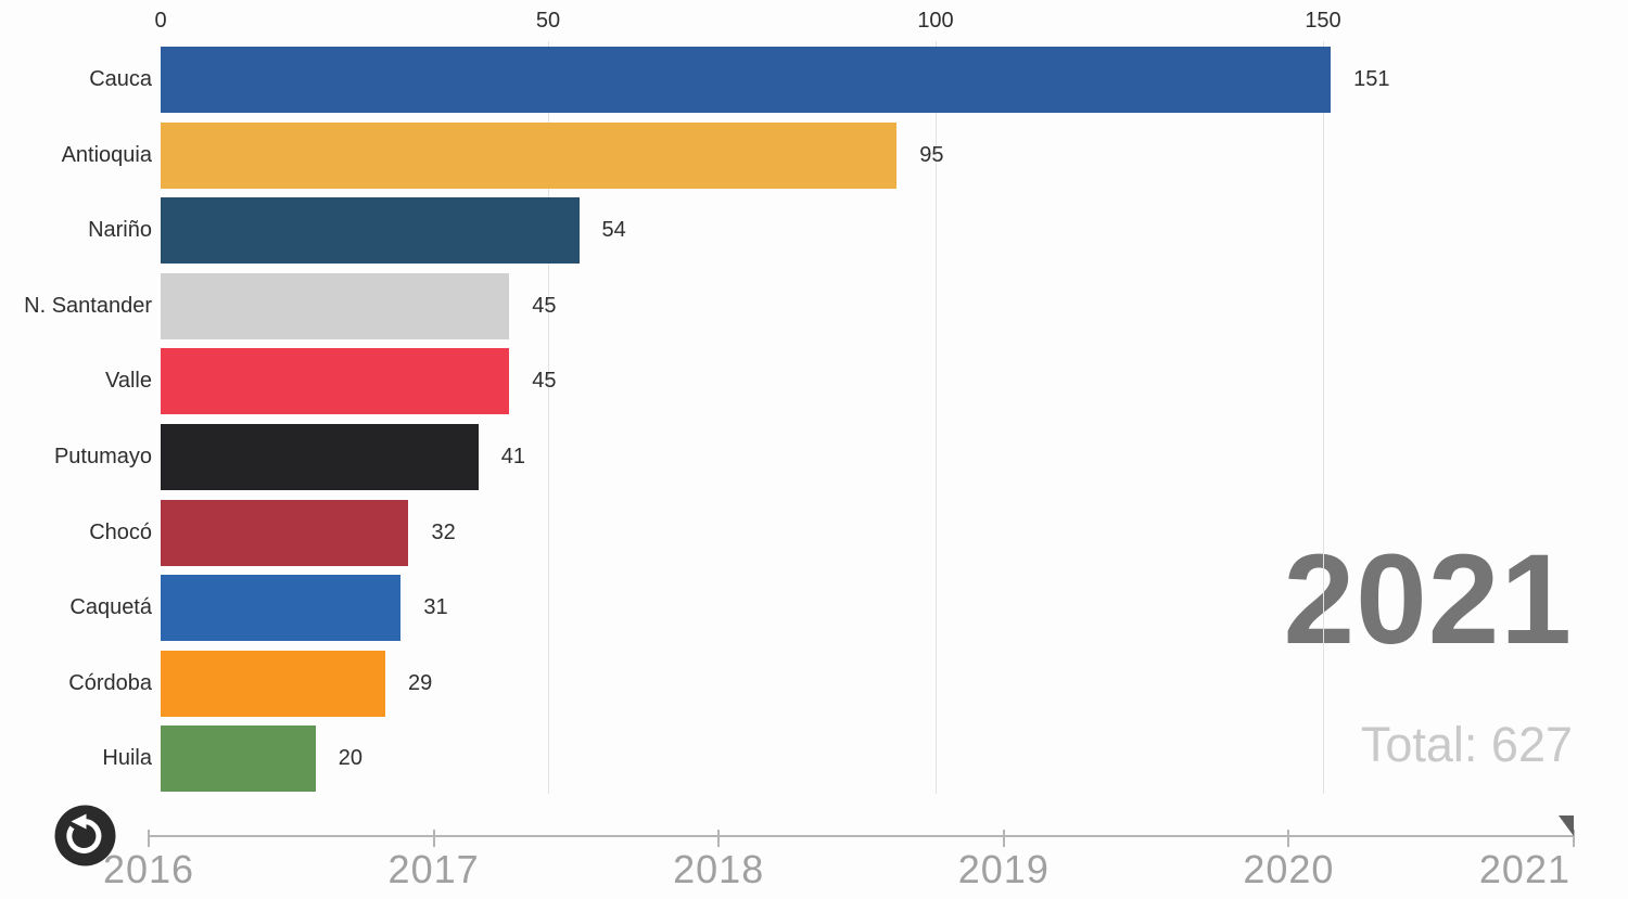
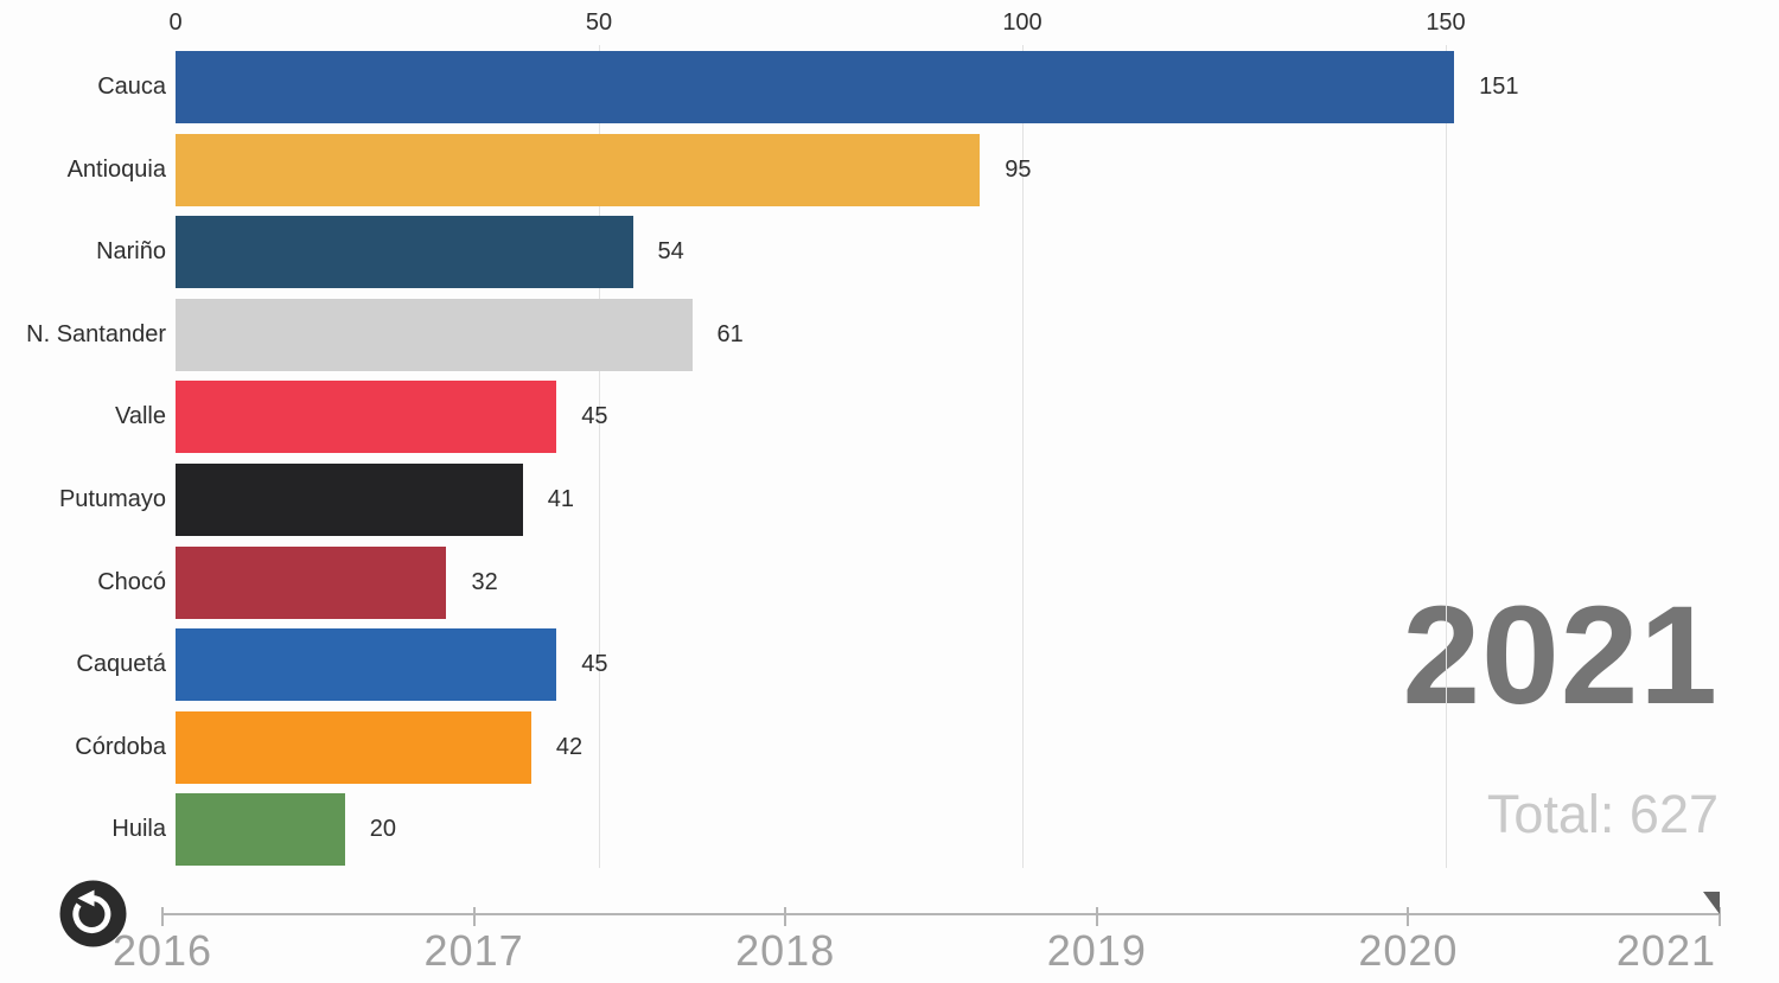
N. Santander: 45 -> 61
Caquetá: 31 -> 45
Córdoba: 29 -> 42
